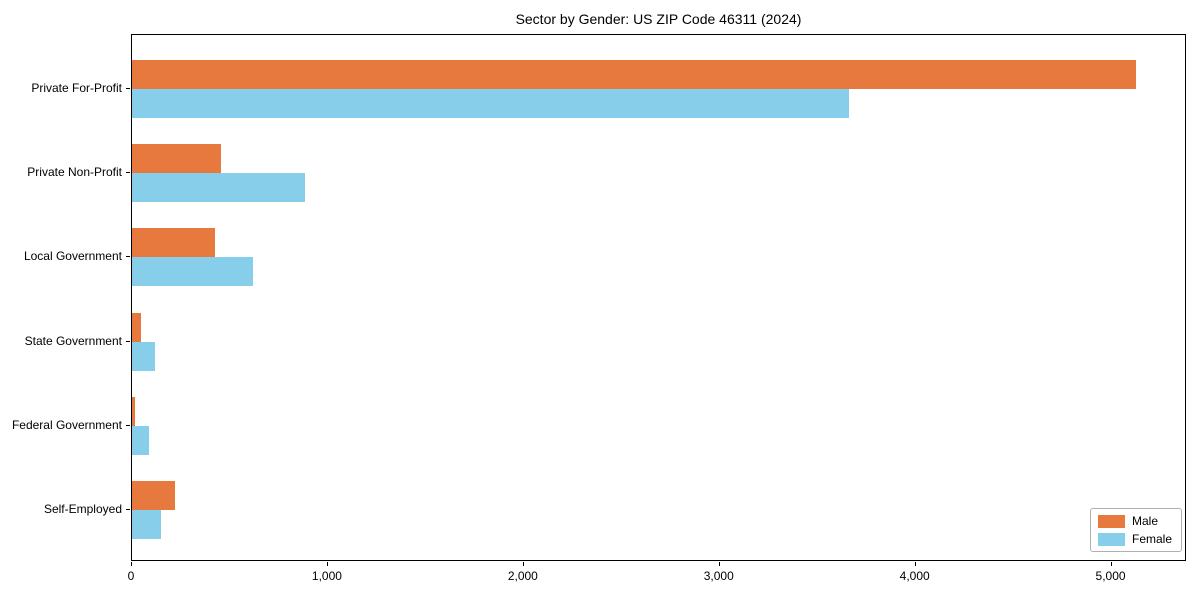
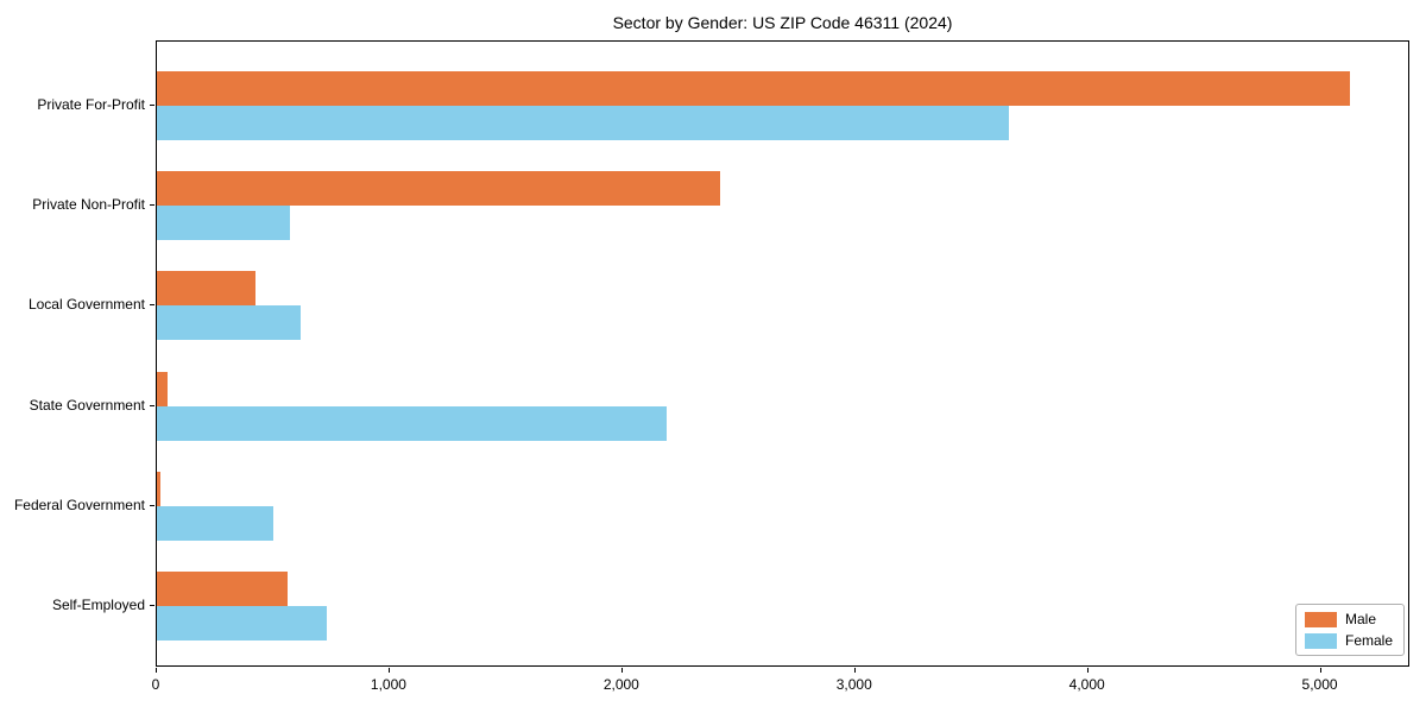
Male/Private Non-Profit: 460 -> 2420
Female/Private Non-Profit: 880 -> 570
Female/State Government: 120 -> 2190
Female/Federal Government: 80 -> 500
Male/Self-Employed: 220 -> 560
Female/Self-Employed: 150 -> 730
